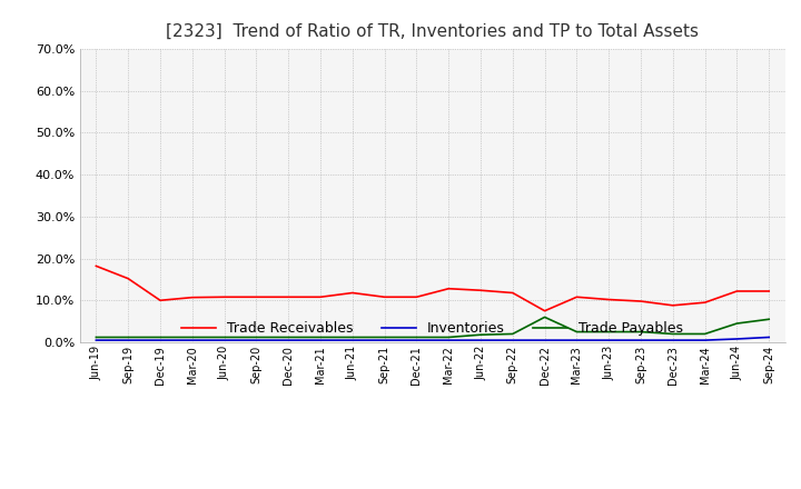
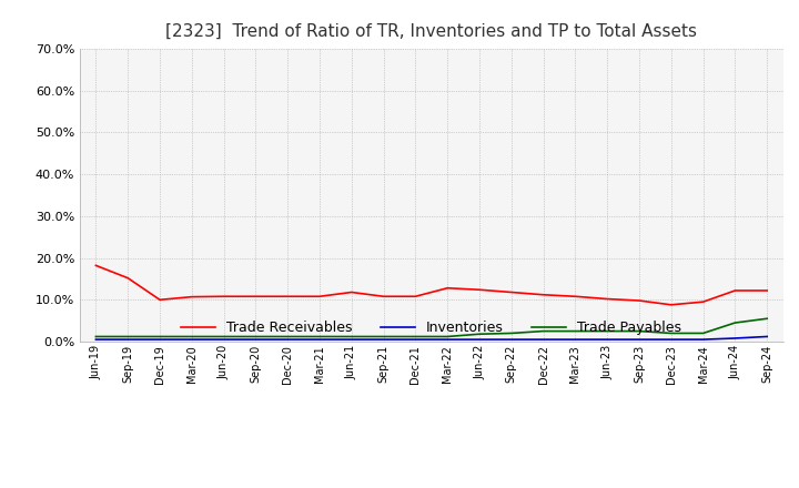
Trade Receivables/Dec-22: 7.5% -> 11.2%
Trade Payables/Dec-22: 6.0% -> 2.5%
